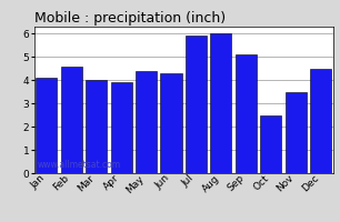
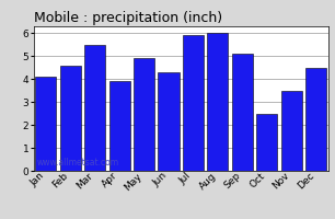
Mar: 4.0 -> 5.5
May: 4.4 -> 4.9
